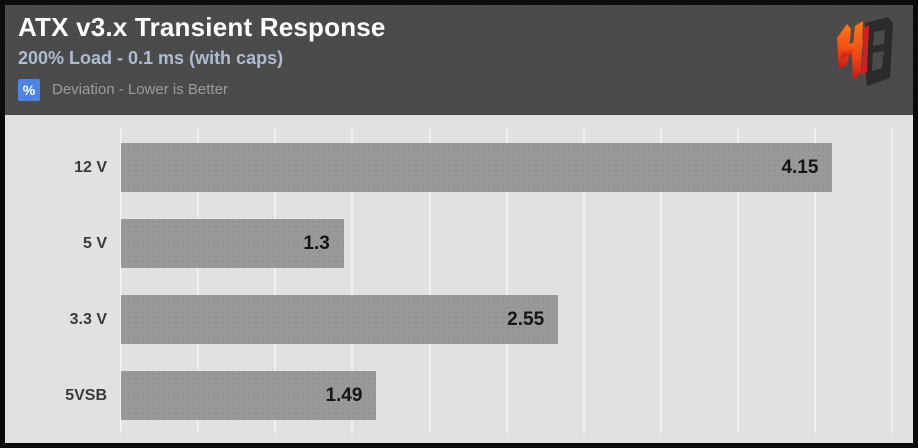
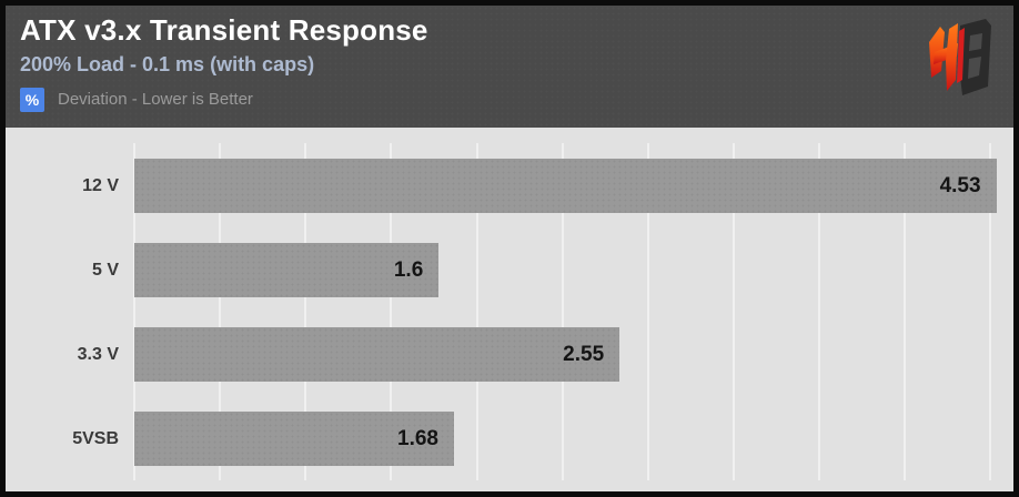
12 V: 4.15 -> 4.53
5 V: 1.3 -> 1.6
5VSB: 1.49 -> 1.68
